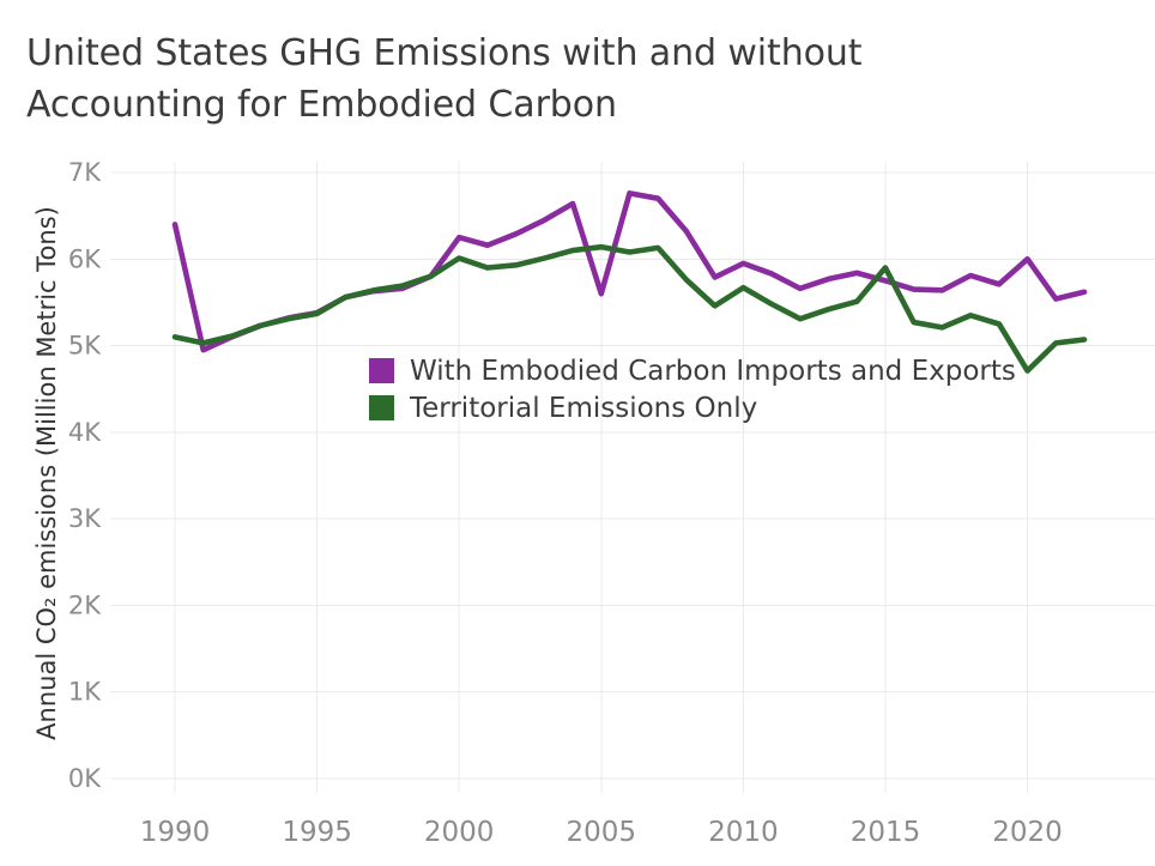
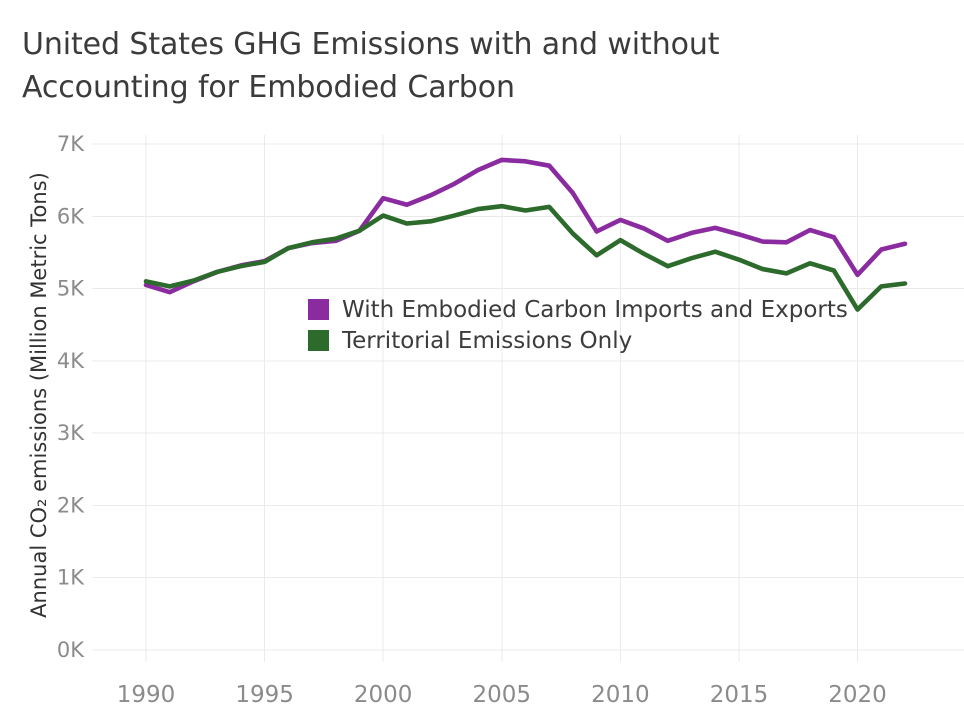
With Embodied Carbon Imports and Exports/1990: 6.4K -> 5.0K
With Embodied Carbon Imports and Exports/2005: 5.6K -> 6.8K
Territorial Emissions Only/2015: 5.9K -> 5.4K
With Embodied Carbon Imports and Exports/2020: 6.0K -> 5.2K
